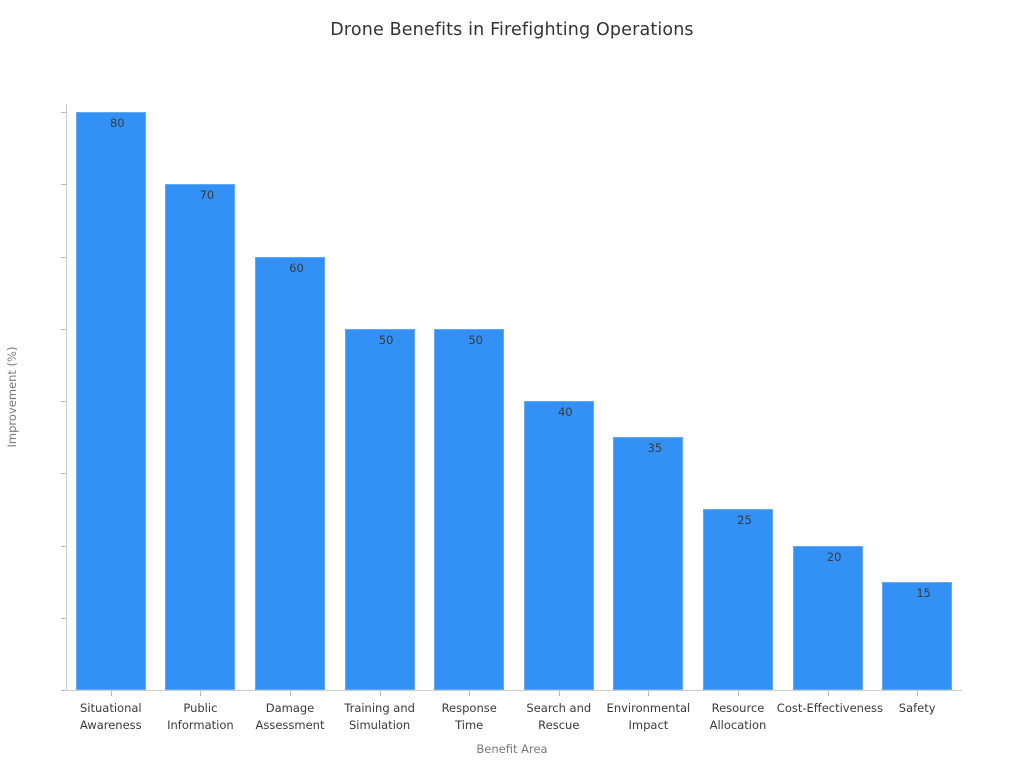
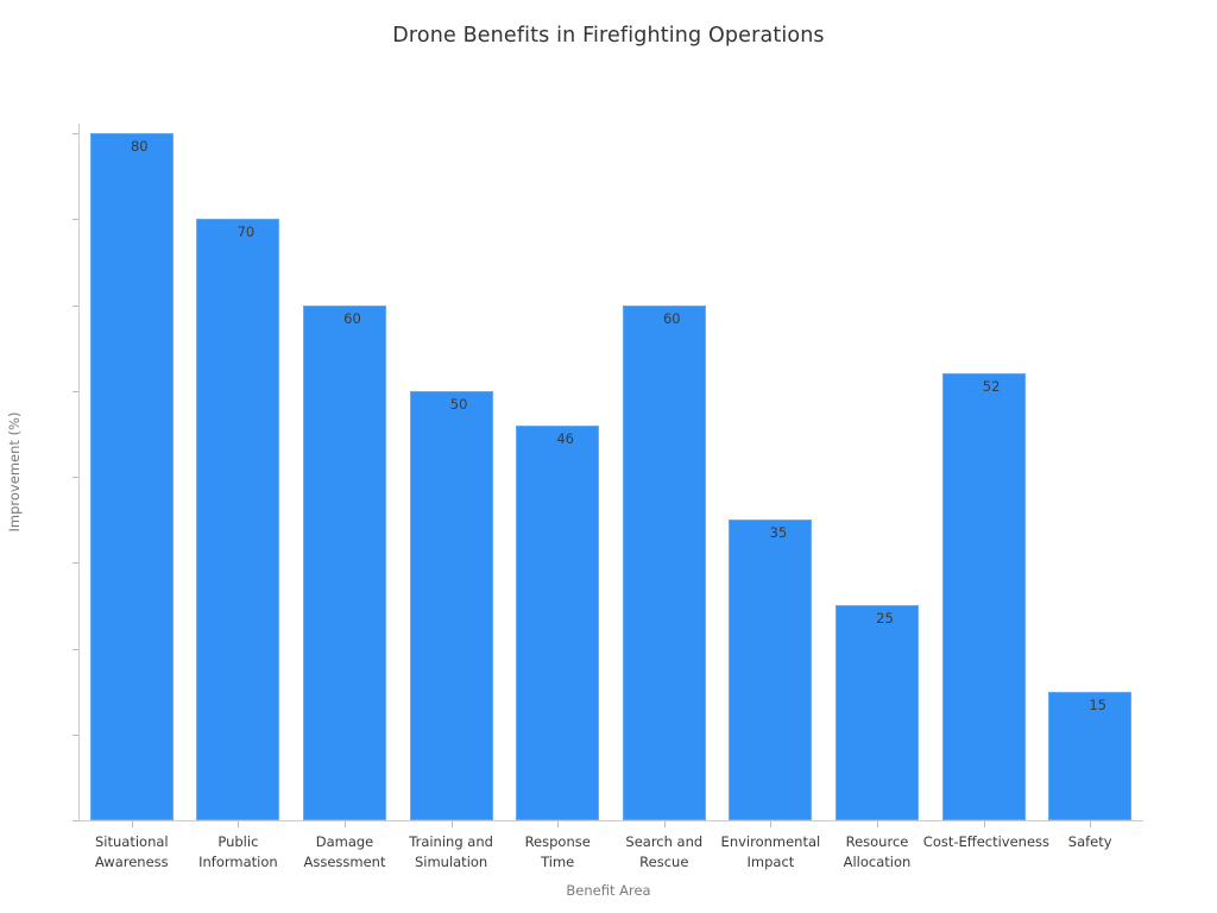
Response Time: 50 -> 46
Search and Rescue: 40 -> 60
Cost-Effectiveness: 20 -> 52
